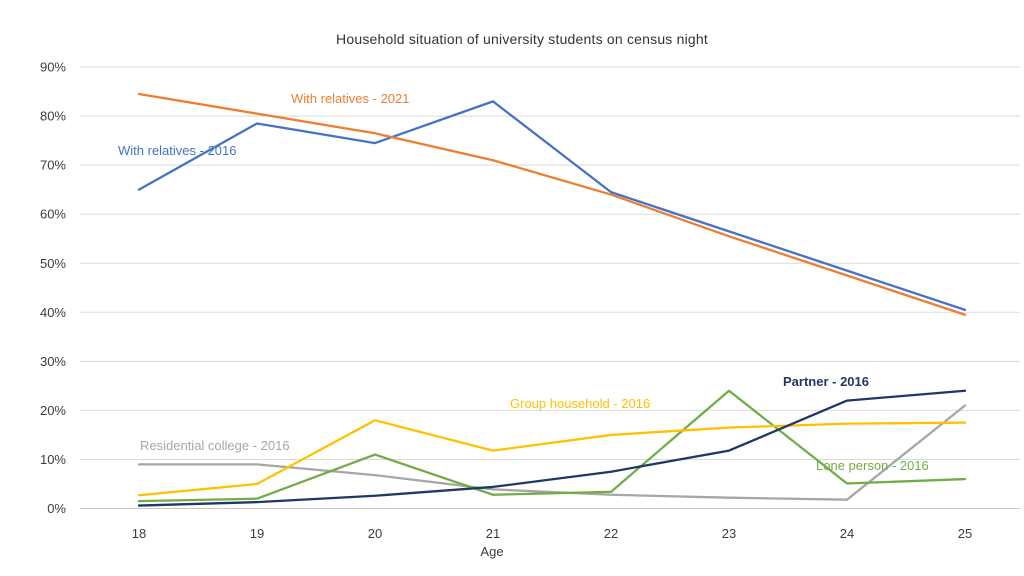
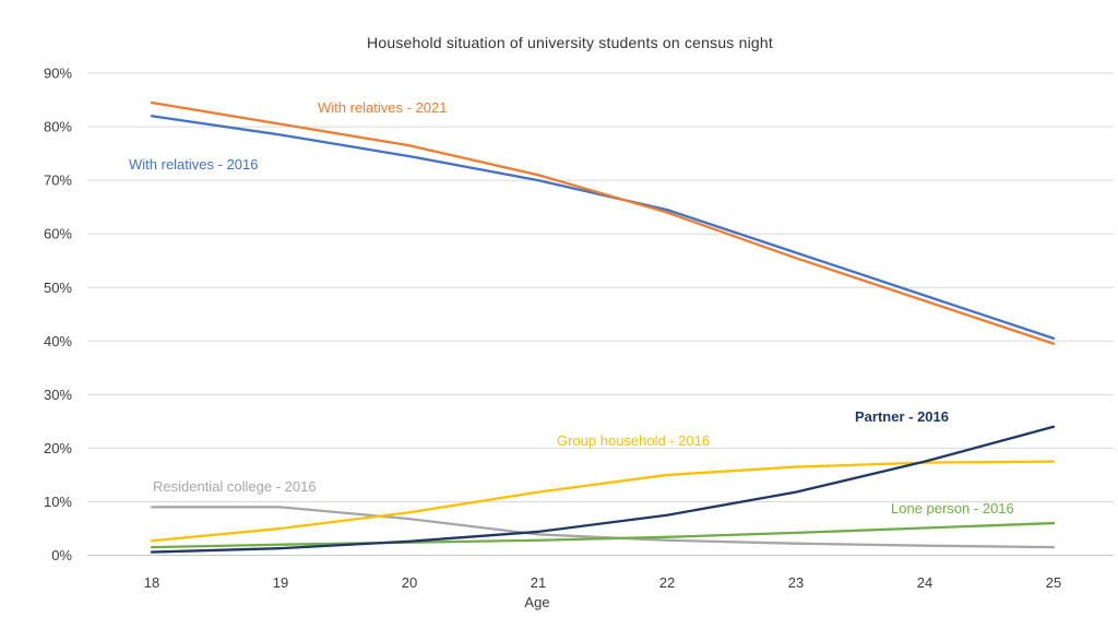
With relatives - 2016/18: 65% -> 82%
Group household - 2016/20: 18% -> 8%
Lone person - 2016/20: 11% -> 2%
With relatives - 2016/21: 83% -> 70%
Lone person - 2016/23: 24% -> 4%
Partner - 2016/24: 22% -> 18%
Residential college - 2016/25: 21% -> 2%
